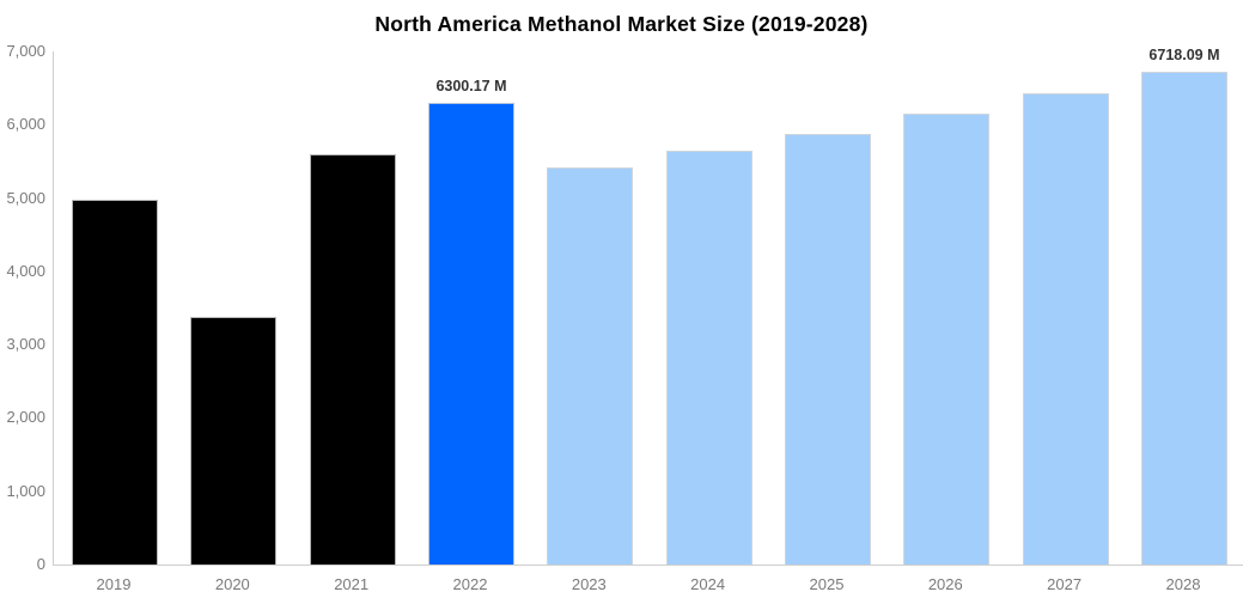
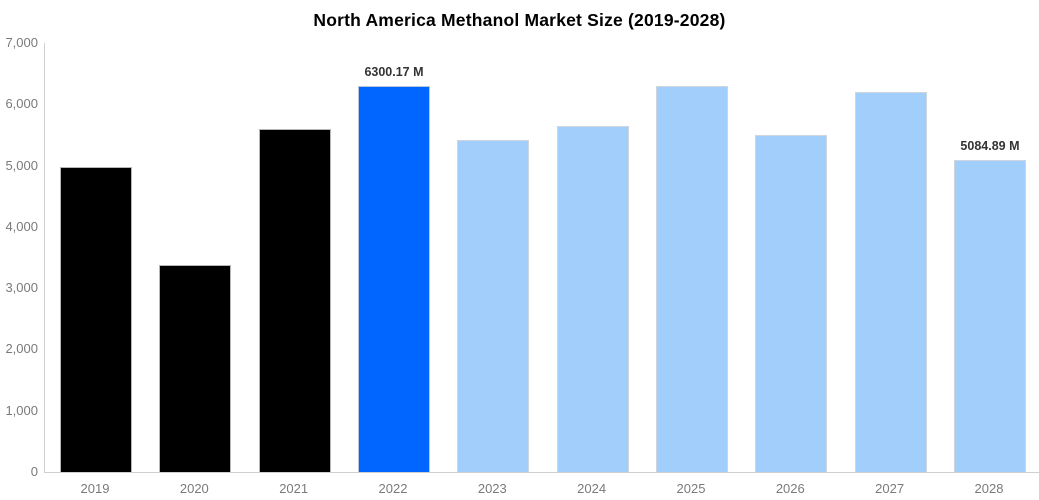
2025: 5900 -> 6300
2026: 6200 -> 5500
2027: 6400 -> 6200
2028: 6718.09 -> 5084.89
